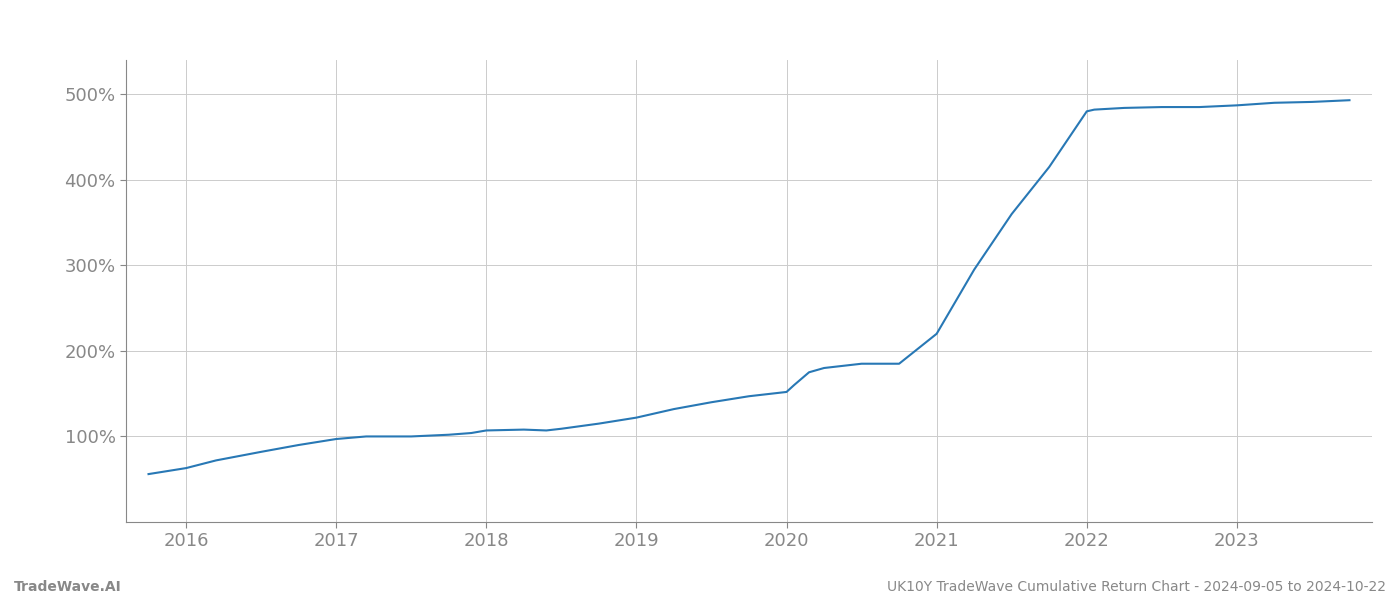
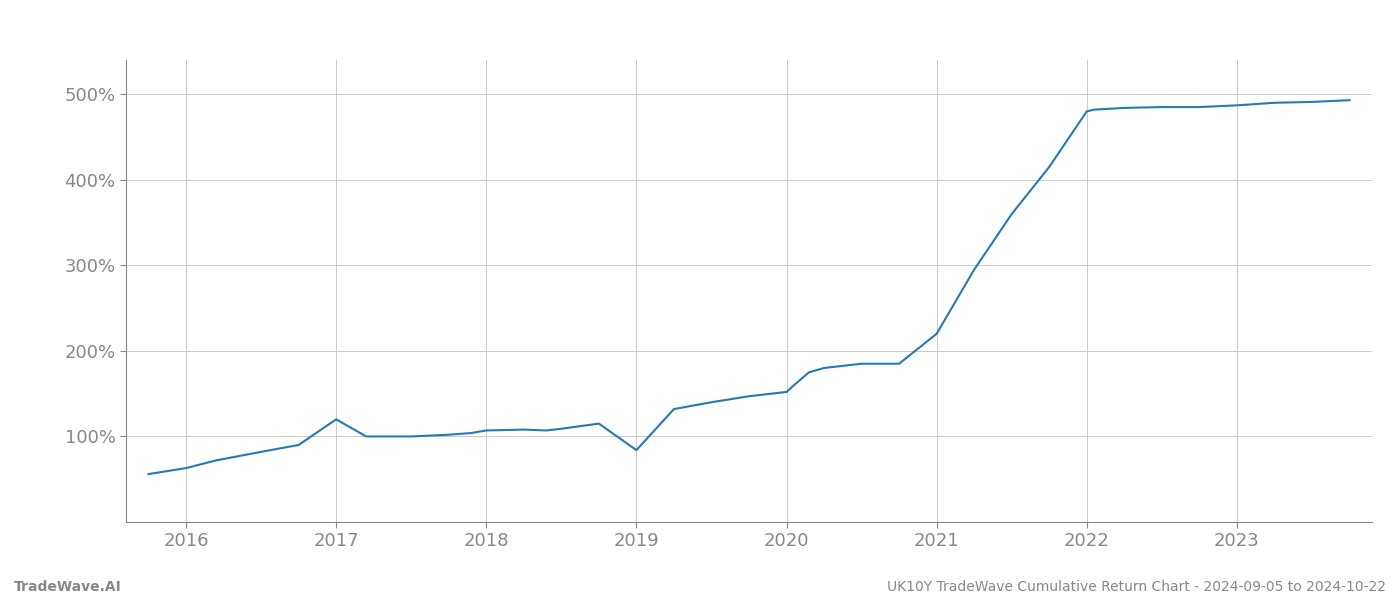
2017: 97% -> 120%
2019: 122% -> 84%
